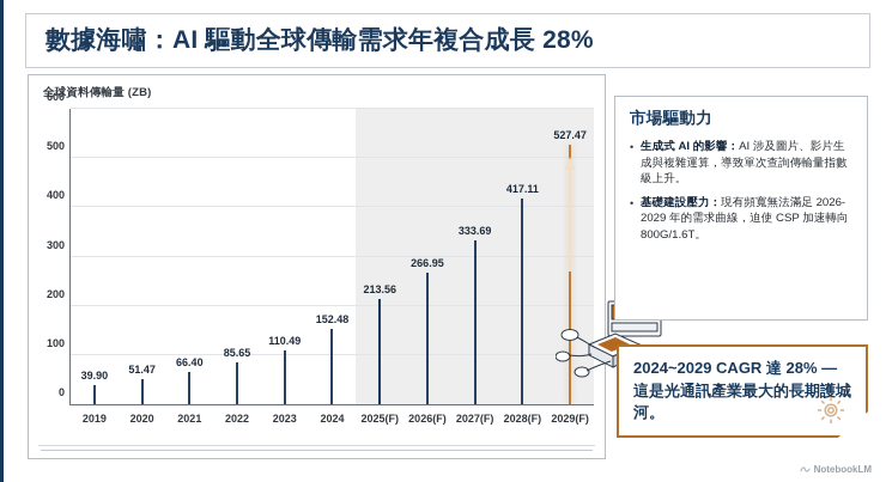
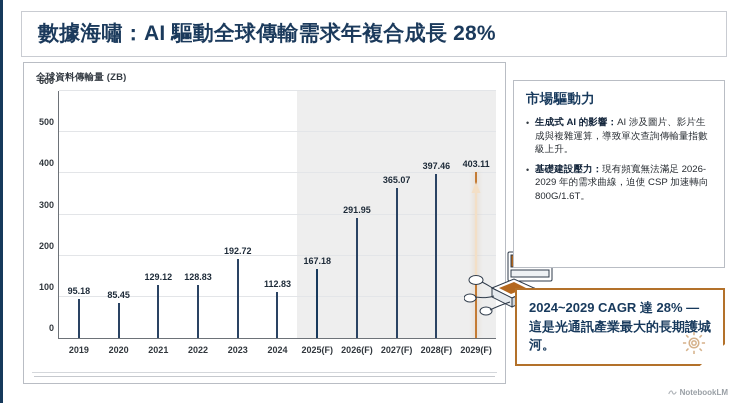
2019: 39.90 -> 95.18
2020: 51.47 -> 85.45
2021: 66.40 -> 129.12
2022: 85.65 -> 128.83
2023: 110.49 -> 192.72
2024: 152.48 -> 112.83
2025(F): 213.56 -> 167.18
2026(F): 266.95 -> 291.95
2027(F): 333.69 -> 365.07
2028(F): 417.11 -> 397.46
2029(F): 527.47 -> 403.11
